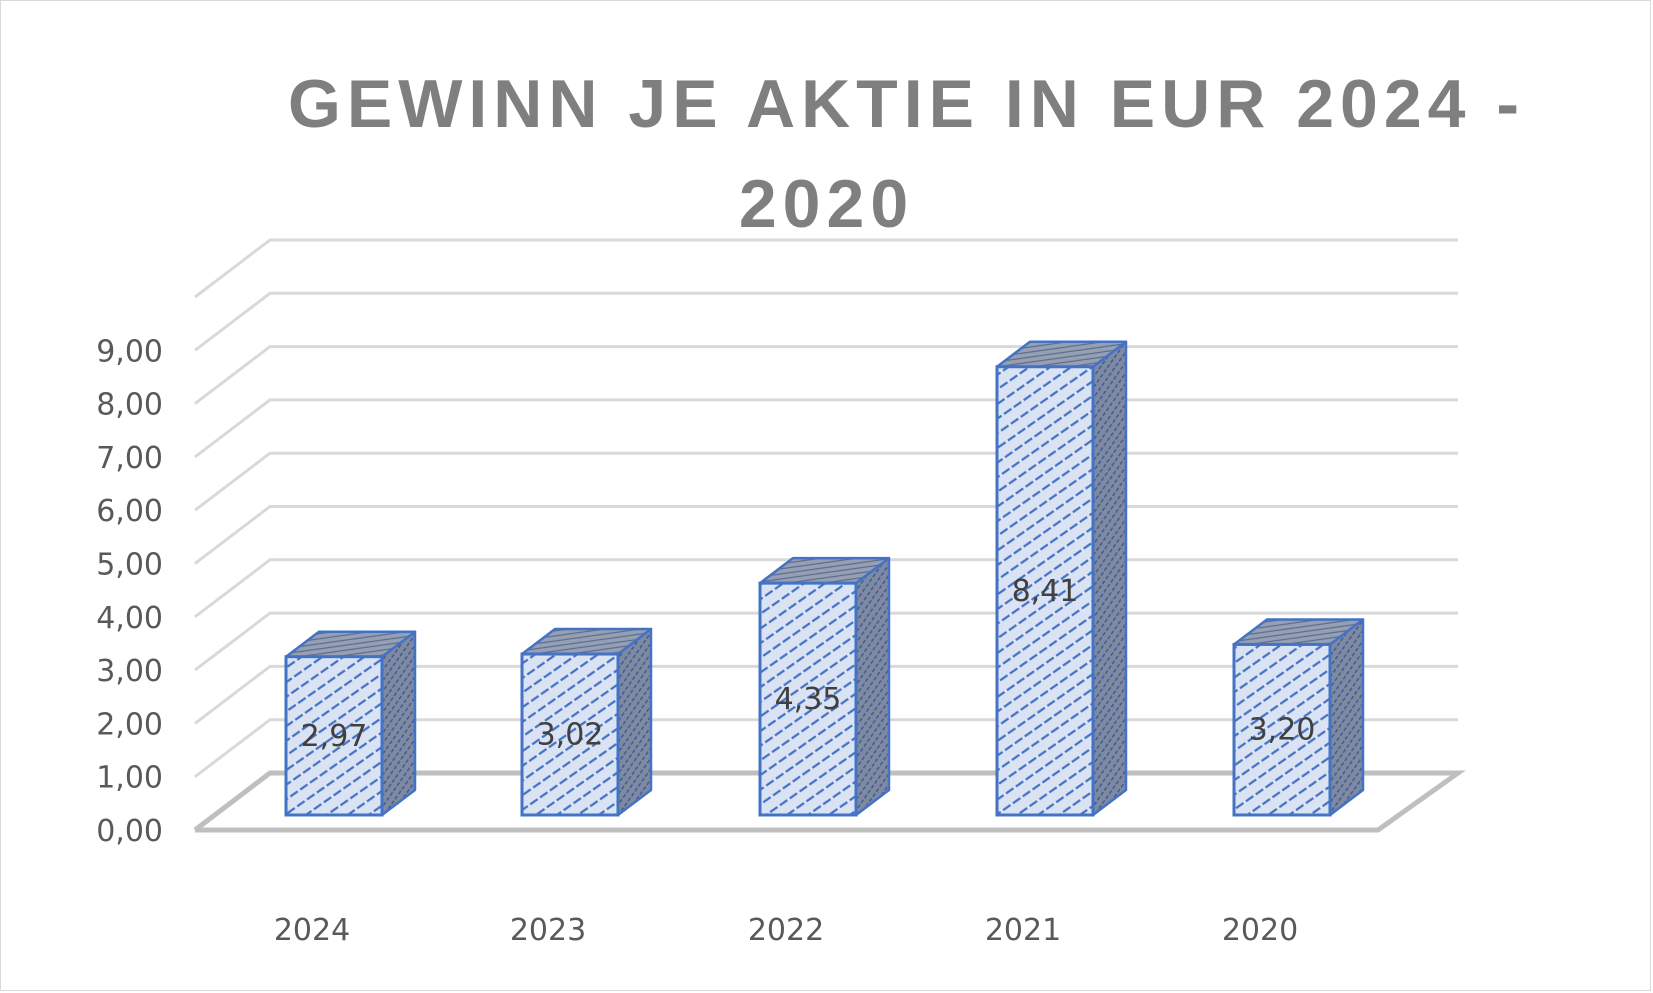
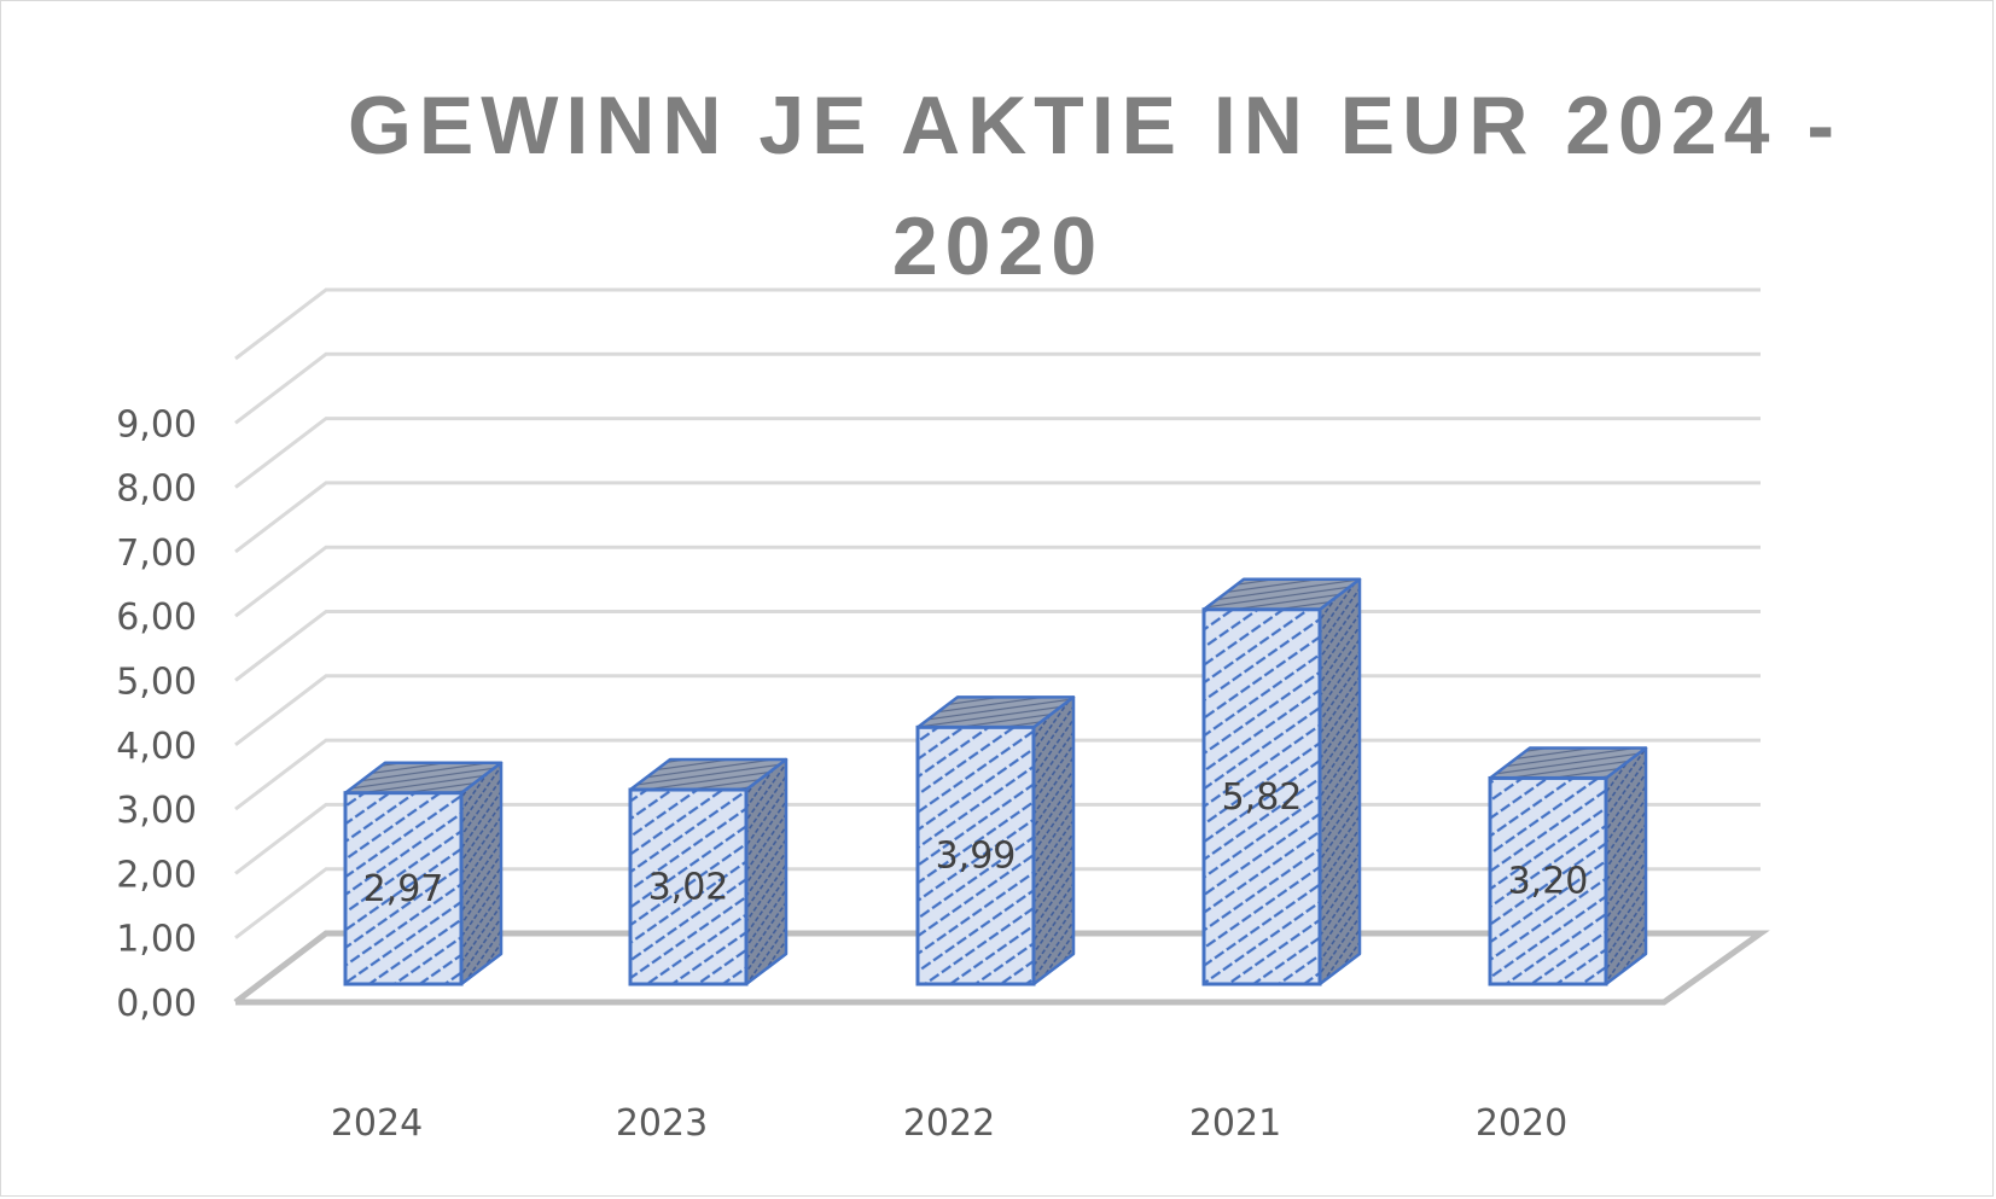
2022: 4,35 -> 3,99
2021: 8,41 -> 5,82
